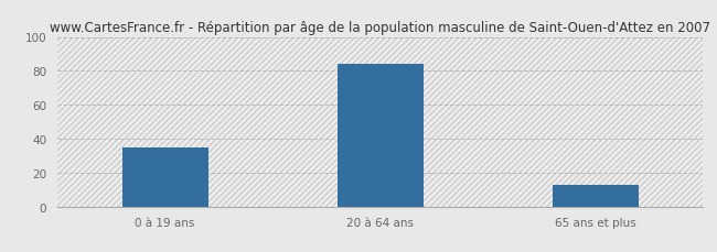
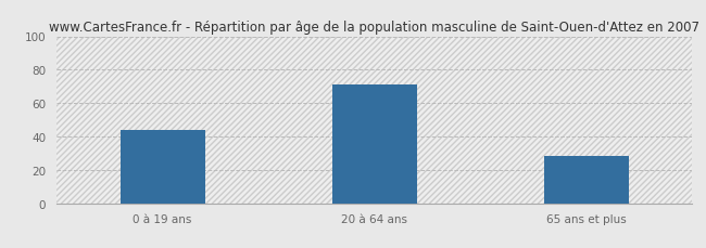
0 à 19 ans: 35 -> 44
20 à 64 ans: 84 -> 71
65 ans et plus: 13 -> 28
